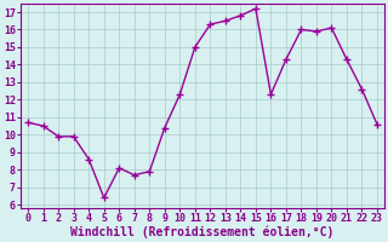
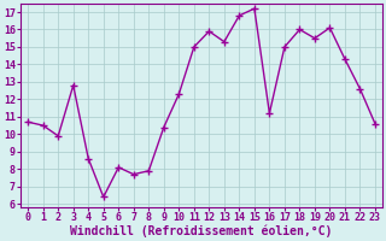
3: 9.9 -> 12.8
12: 16.3 -> 15.9
13: 16.5 -> 15.3
16: 12.3 -> 11.2
17: 14.3 -> 15.0
19: 15.9 -> 15.5
